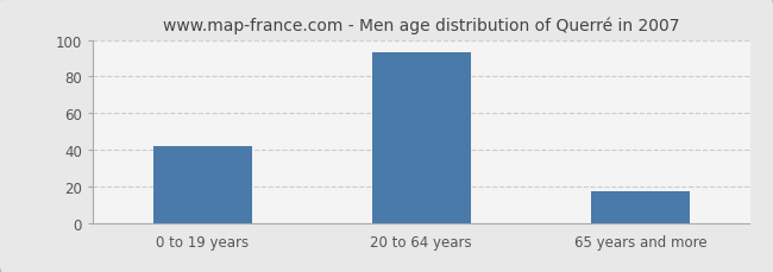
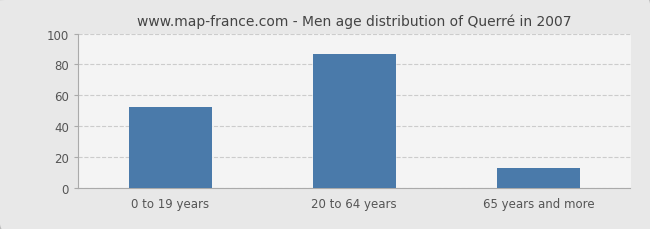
0 to 19 years: 42 -> 52
20 to 64 years: 93 -> 87
65 years and more: 17 -> 13
